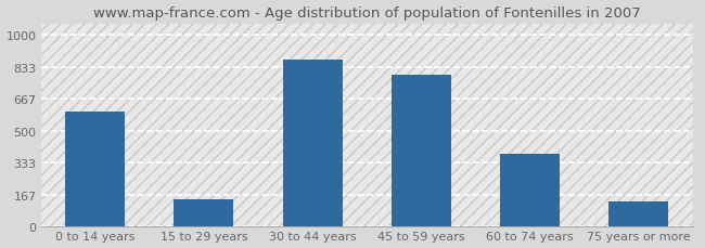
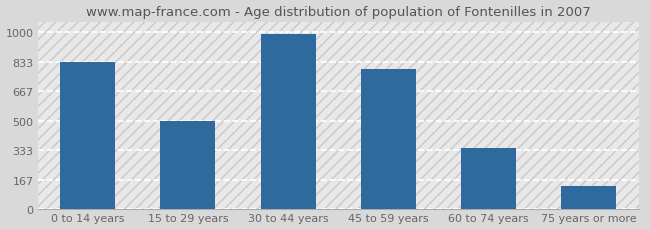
0 to 14 years: 600 -> 830
15 to 29 years: 140 -> 500
30 to 44 years: 870 -> 990
60 to 74 years: 380 -> 350
